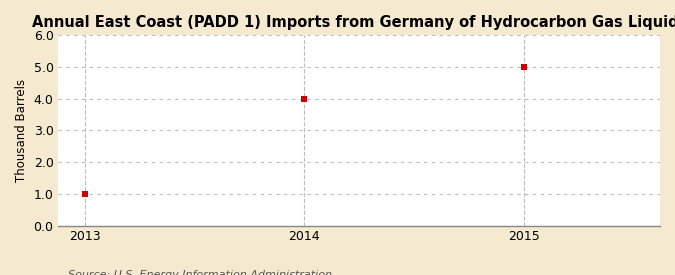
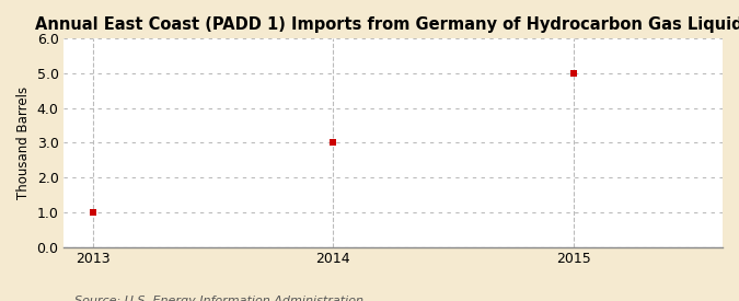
2014: 4 -> 3
